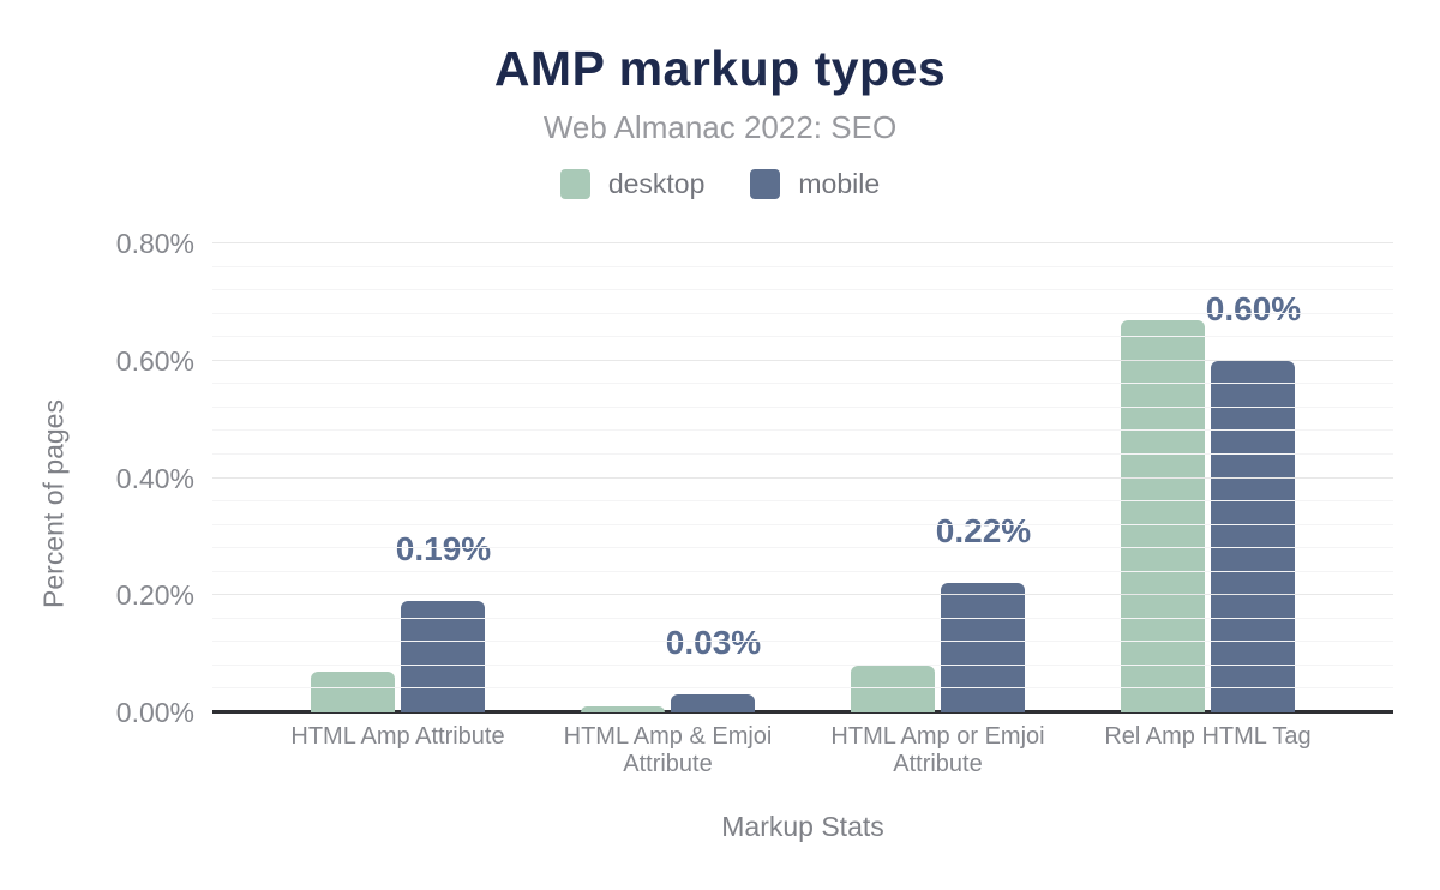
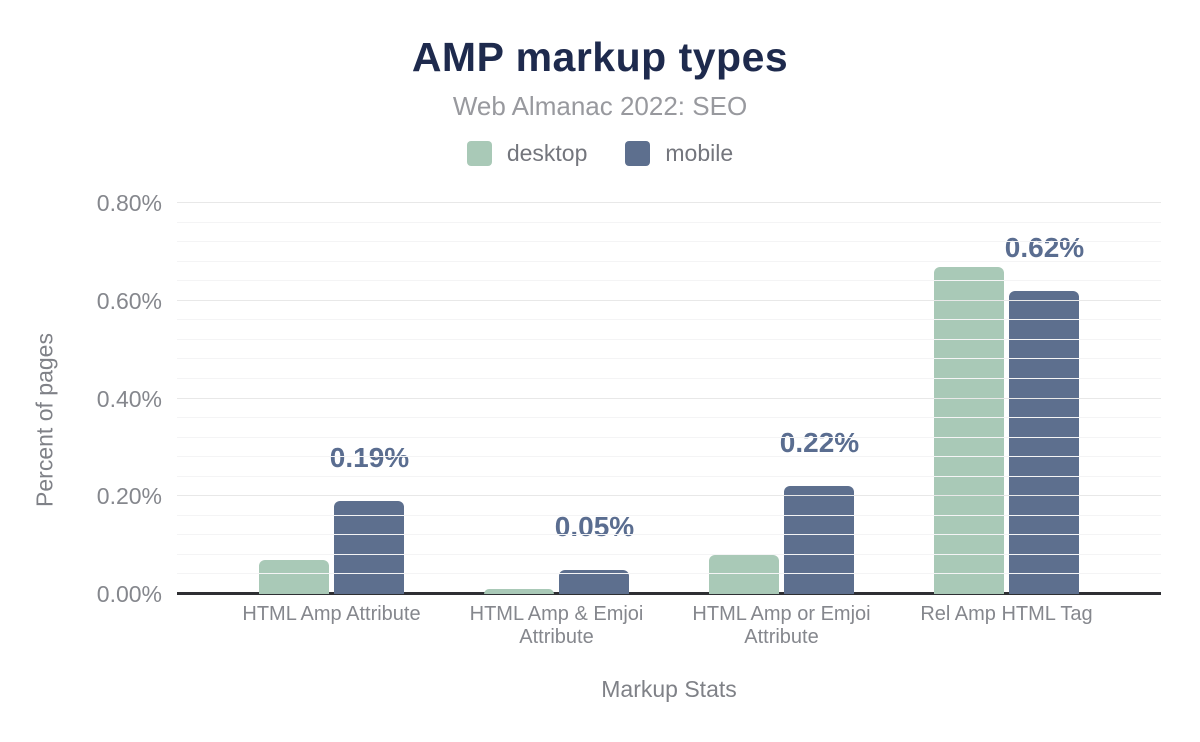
mobile/HTML Amp & Emjoi Attribute: 0.03% -> 0.05%
mobile/Rel Amp HTML Tag: 0.60% -> 0.62%
